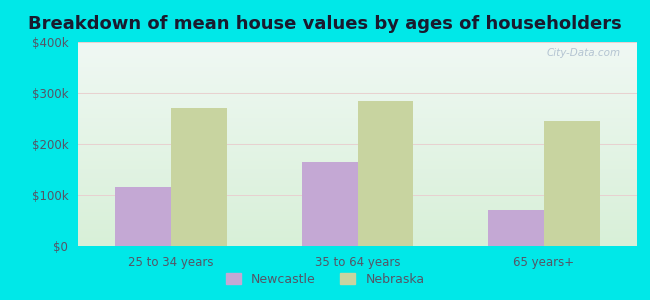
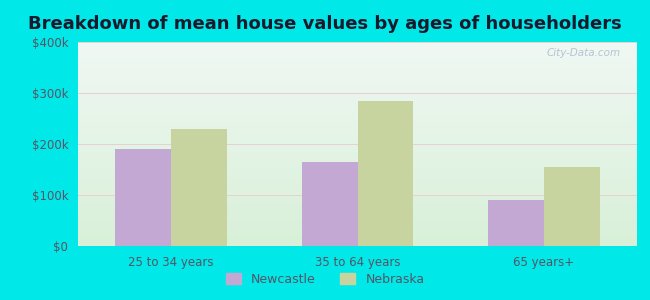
Newcastle/25 to 34 years: $115k -> $190k
Nebraska/25 to 34 years: $270k -> $230k
Newcastle/65 years+: $70k -> $90k
Nebraska/65 years+: $245k -> $154k
